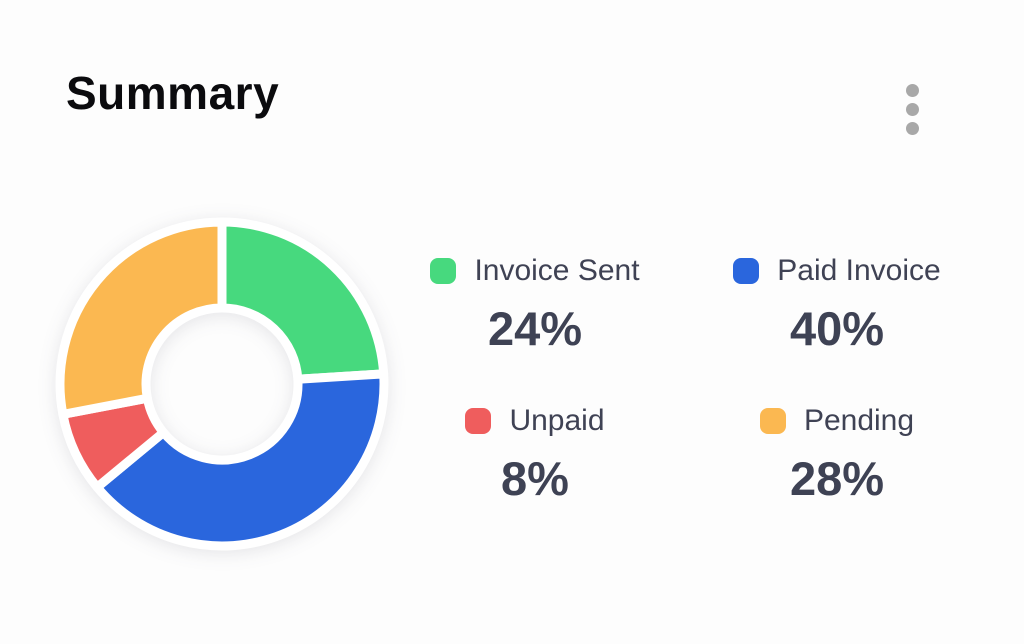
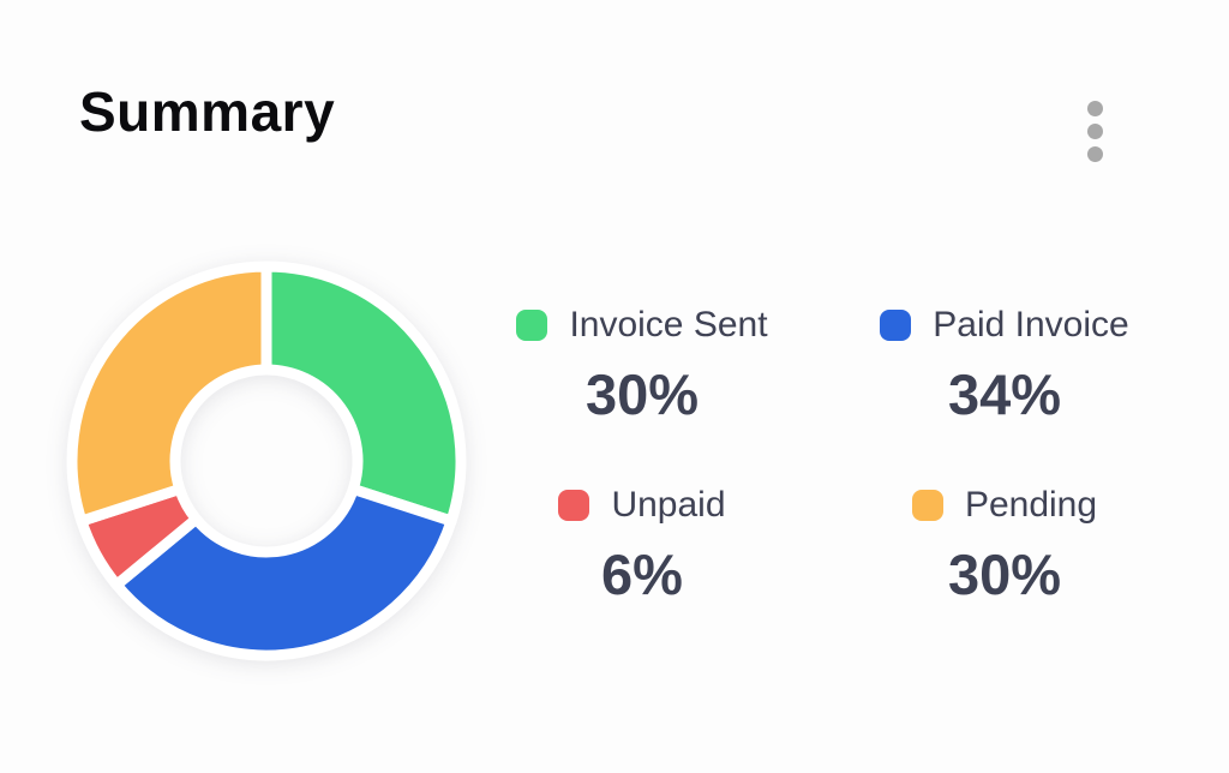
Invoice Sent: 24% -> 30%
Paid Invoice: 40% -> 34%
Unpaid: 8% -> 6%
Pending: 28% -> 30%
